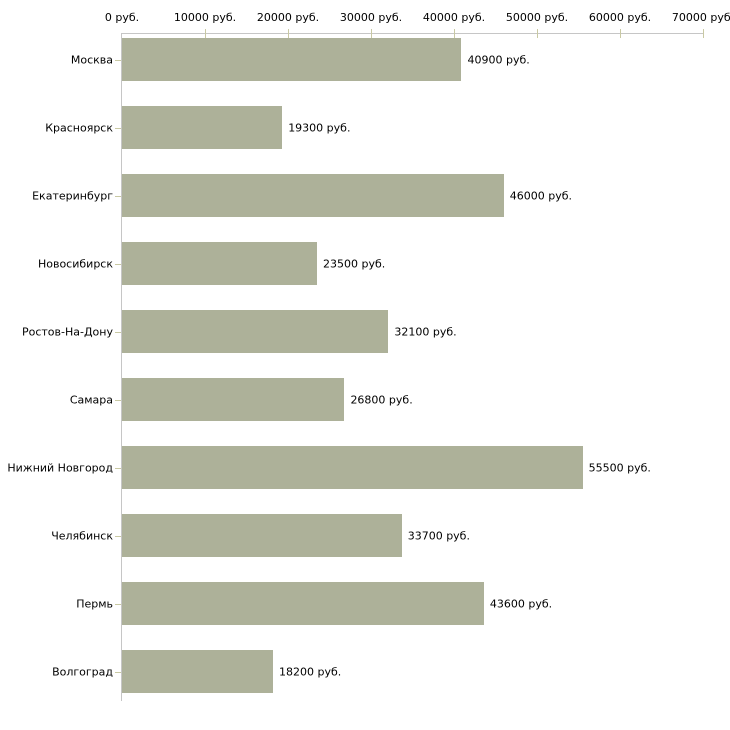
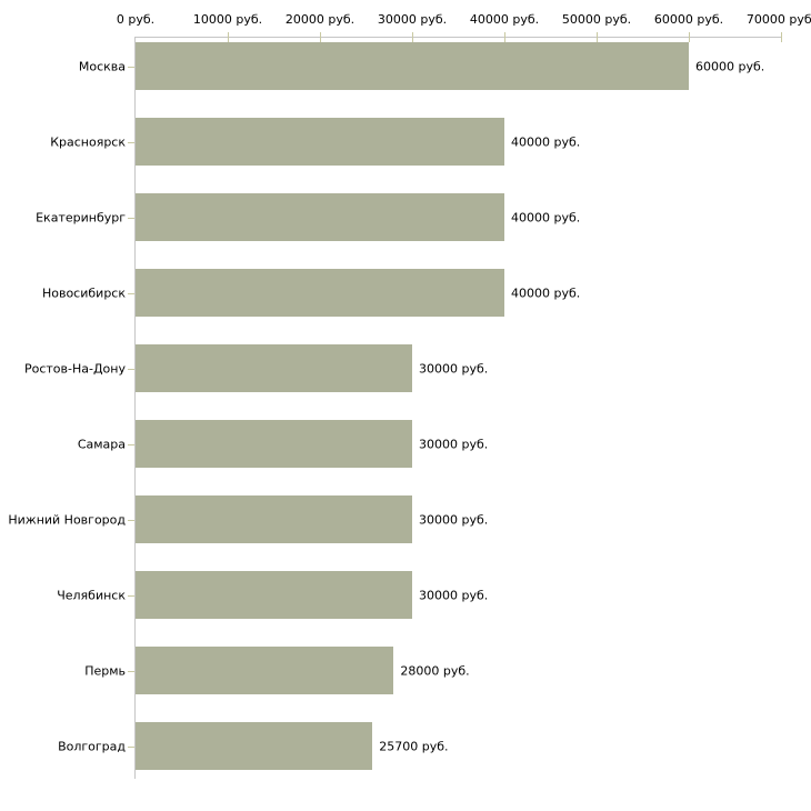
Москва: 40900 -> 60000
Красноярск: 19300 -> 40000
Екатеринбург: 46000 -> 40000
Новосибирск: 23500 -> 40000
Ростов-На-Дону: 32100 -> 30000
Самара: 26800 -> 30000
Нижний Новгород: 55500 -> 30000
Челябинск: 33700 -> 30000
Пермь: 43600 -> 28000
Волгоград: 18200 -> 25700
